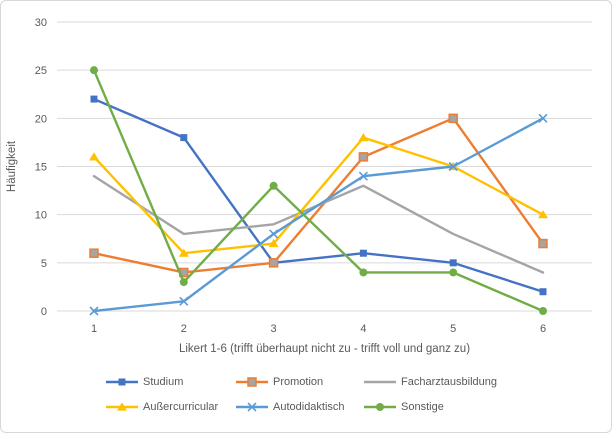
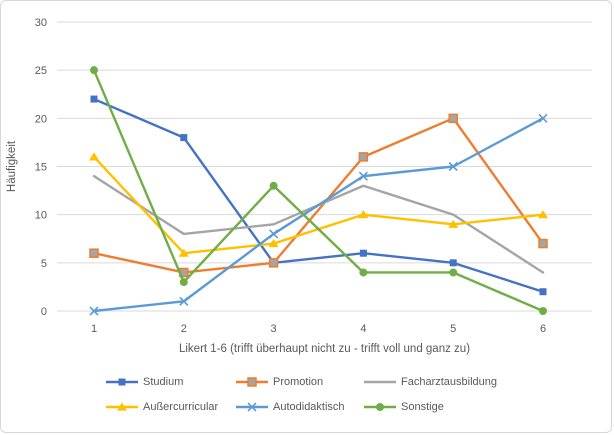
Außercurricular/4: 18 -> 10
Facharztausbildung/5: 8 -> 10
Außercurricular/5: 15 -> 9
